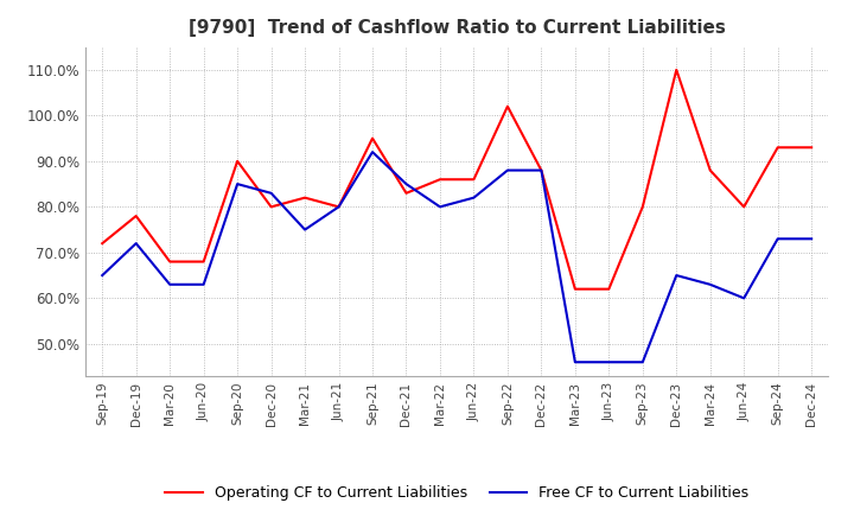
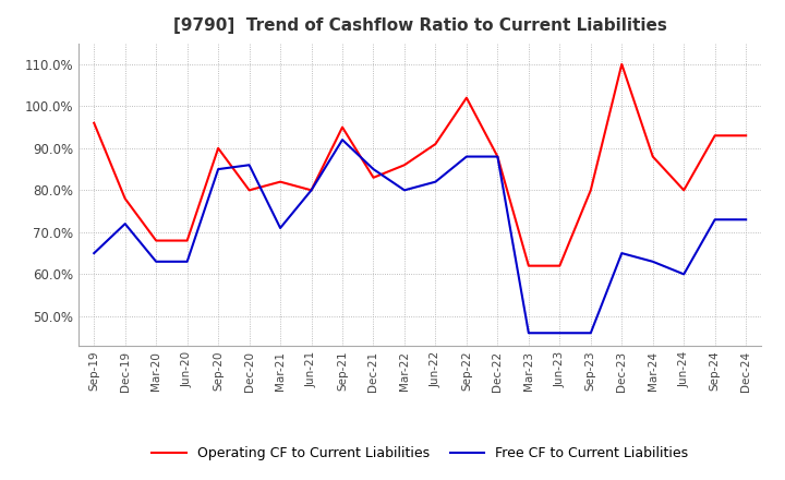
Operating CF to Current Liabilities/Sep-19: 72% -> 96%
Free CF to Current Liabilities/Dec-20: 83% -> 86%
Free CF to Current Liabilities/Mar-21: 75% -> 71%
Operating CF to Current Liabilities/Jun-22: 86% -> 91%
